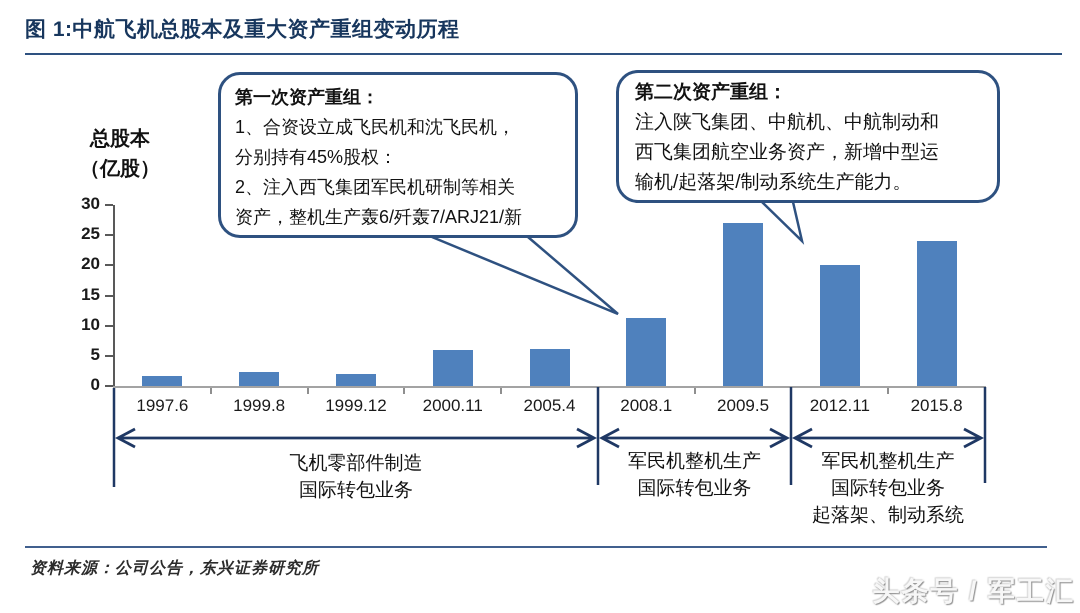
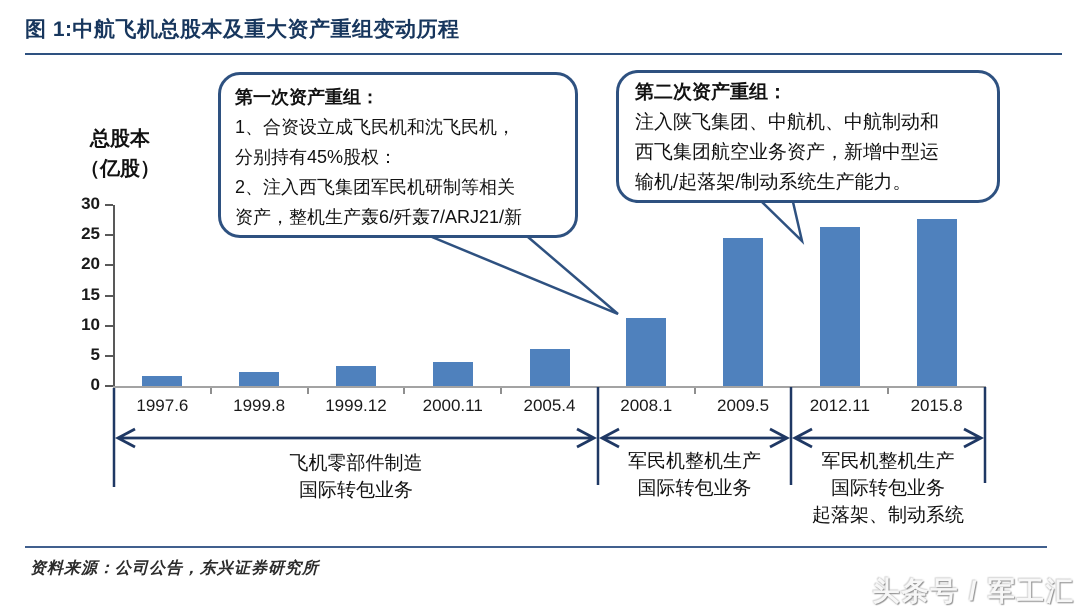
1999.12: 2 -> 3
2000.11: 6 -> 4
2009.5: 27 -> 25
2012.11: 20 -> 26
2015.8: 24 -> 28
